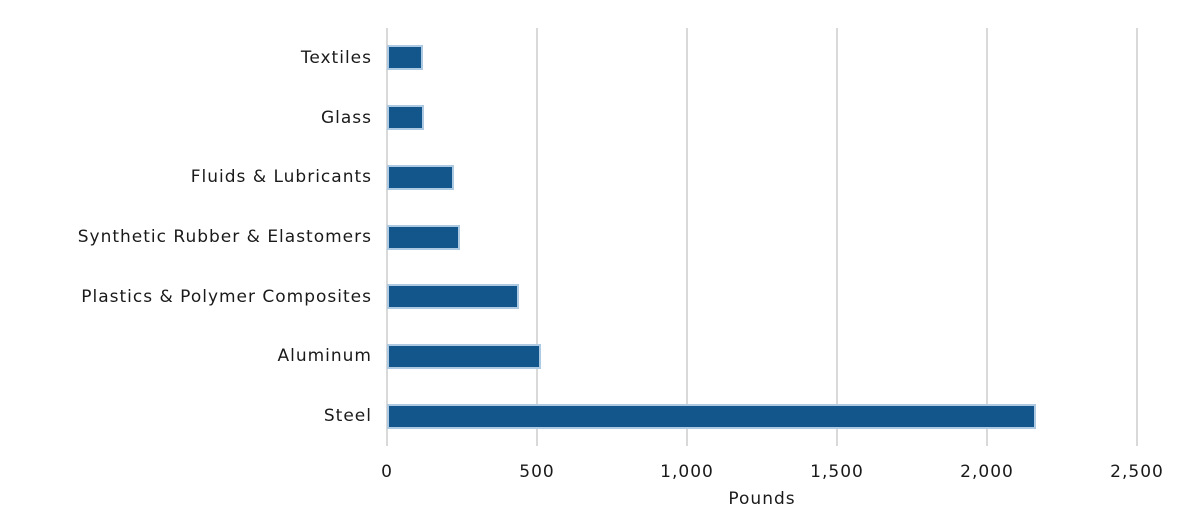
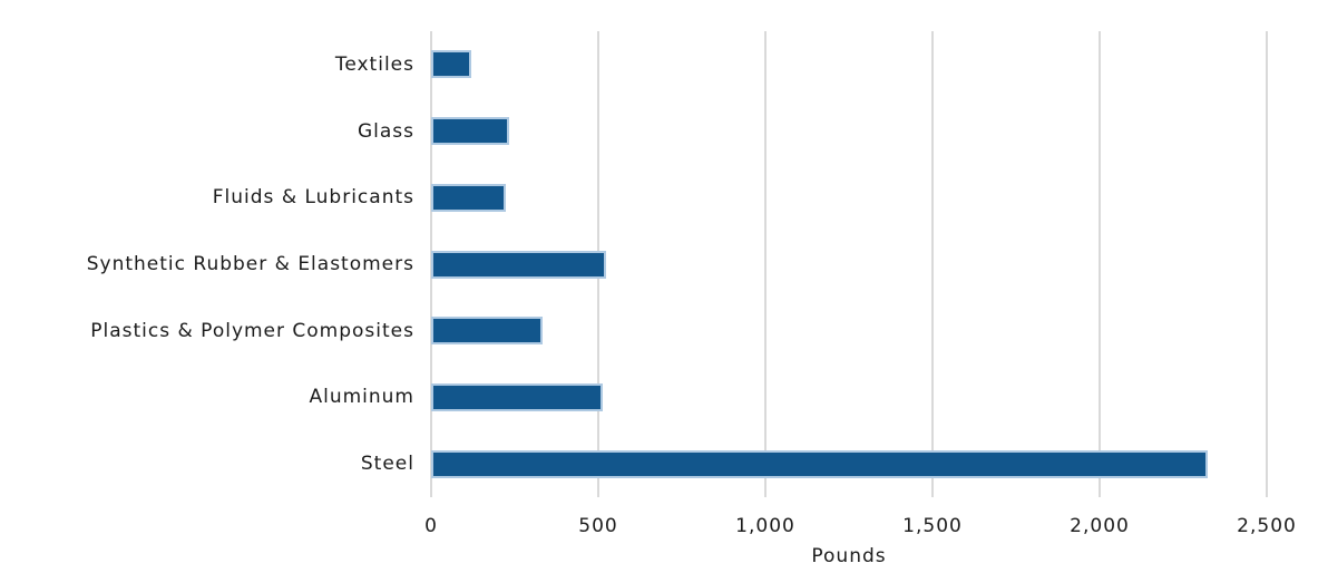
Glass: 110 -> 220
Synthetic Rubber & Elastomers: 230 -> 510
Plastics & Polymer Composites: 420 -> 320
Steel: 2150 -> 2310
